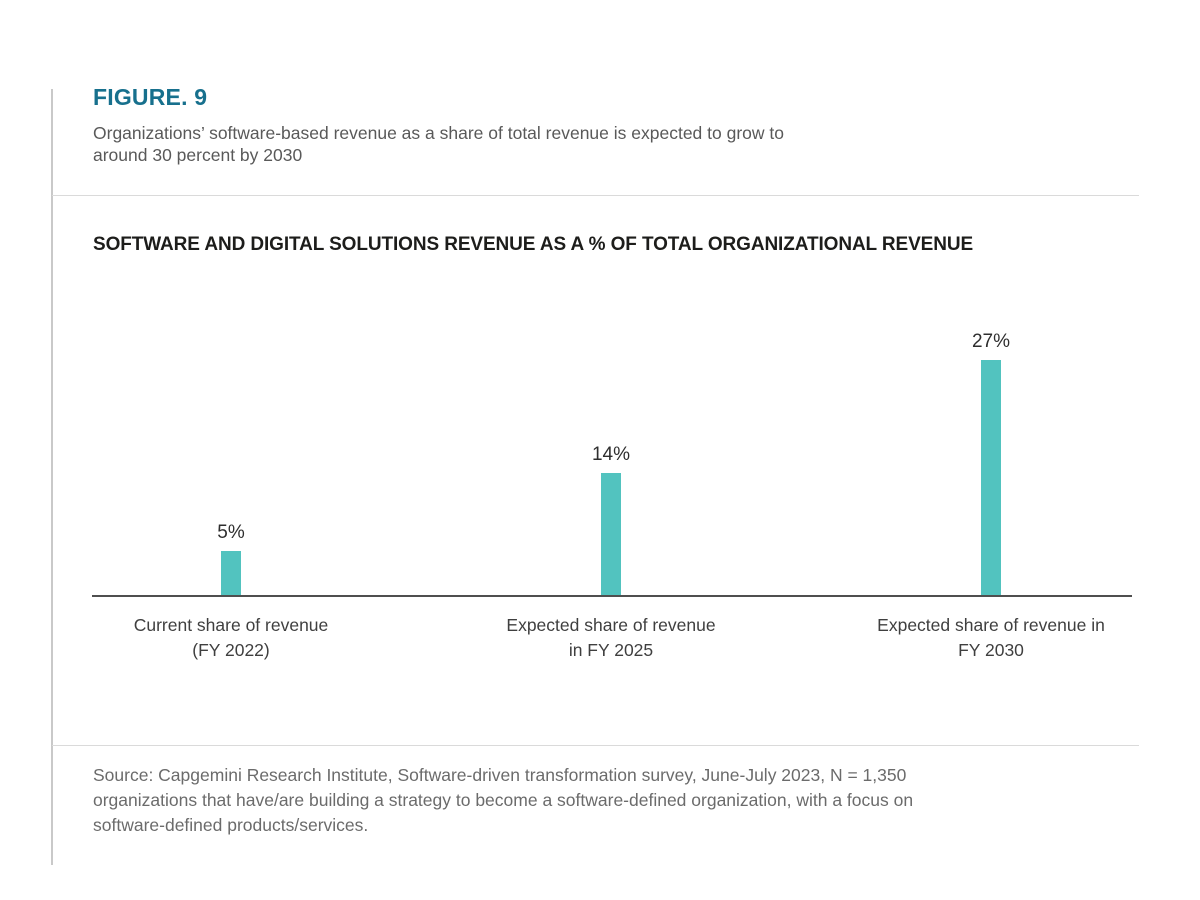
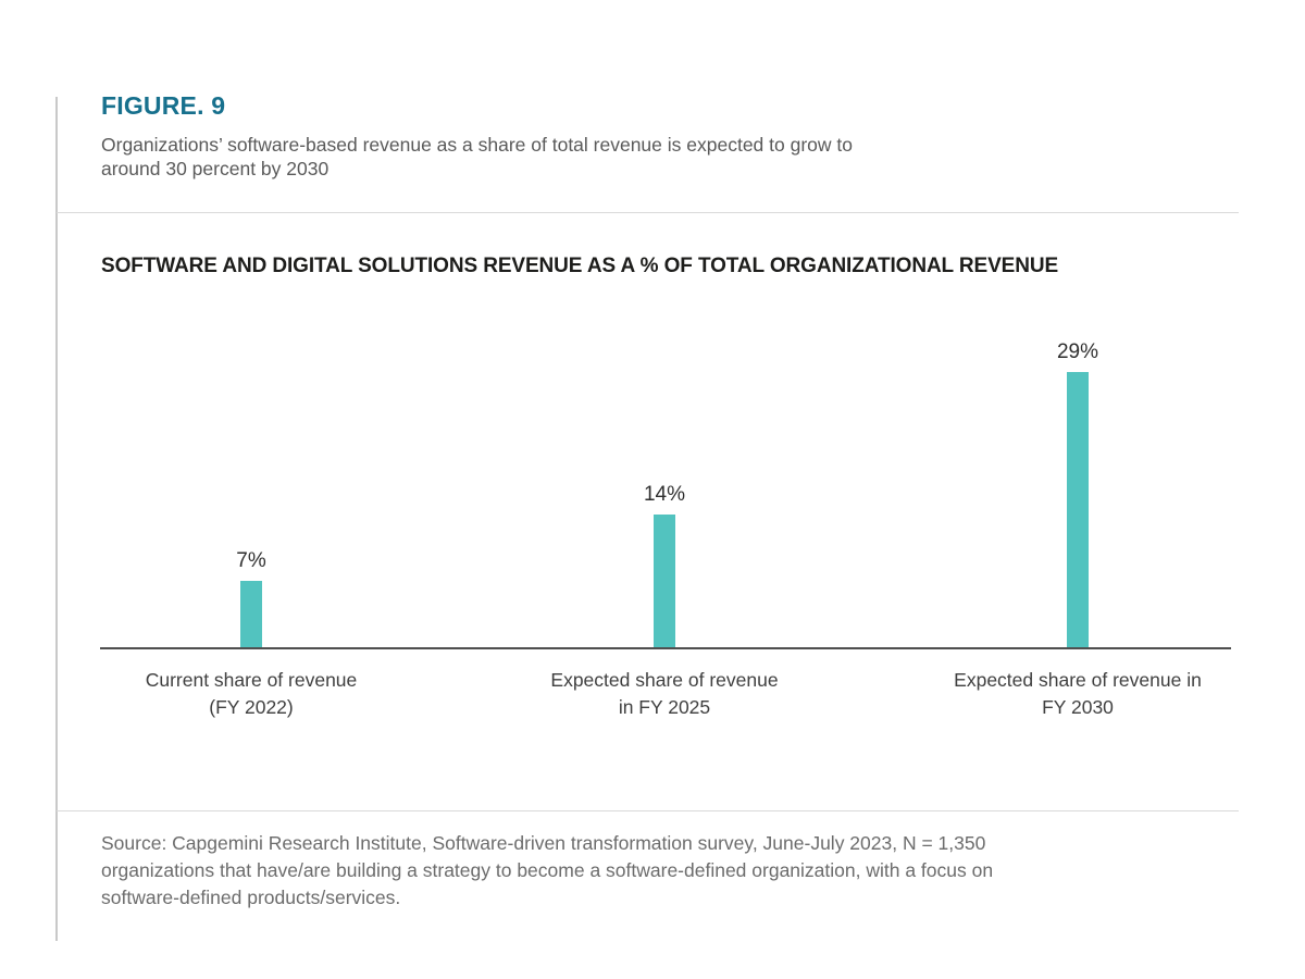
Current share of revenue (FY 2022): 5% -> 7%
Expected share of revenue in FY 2030: 27% -> 29%
